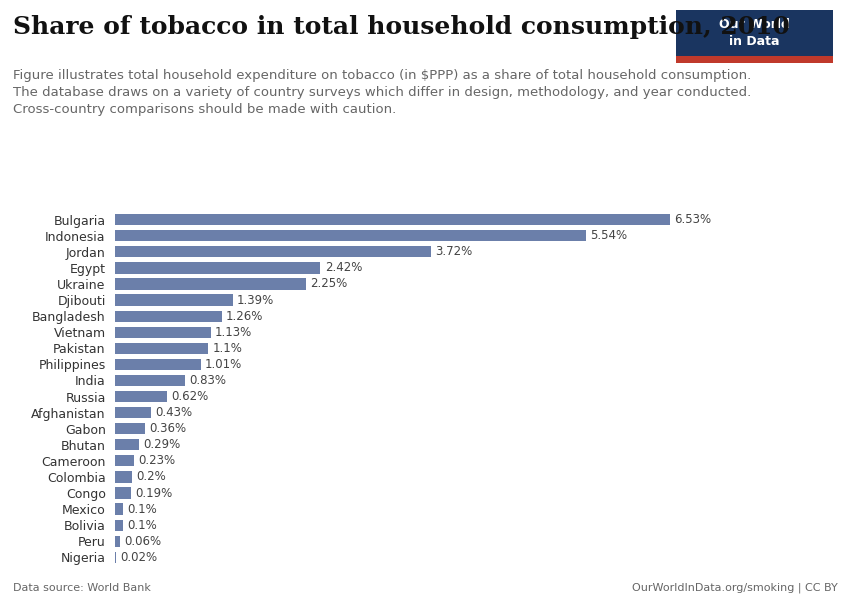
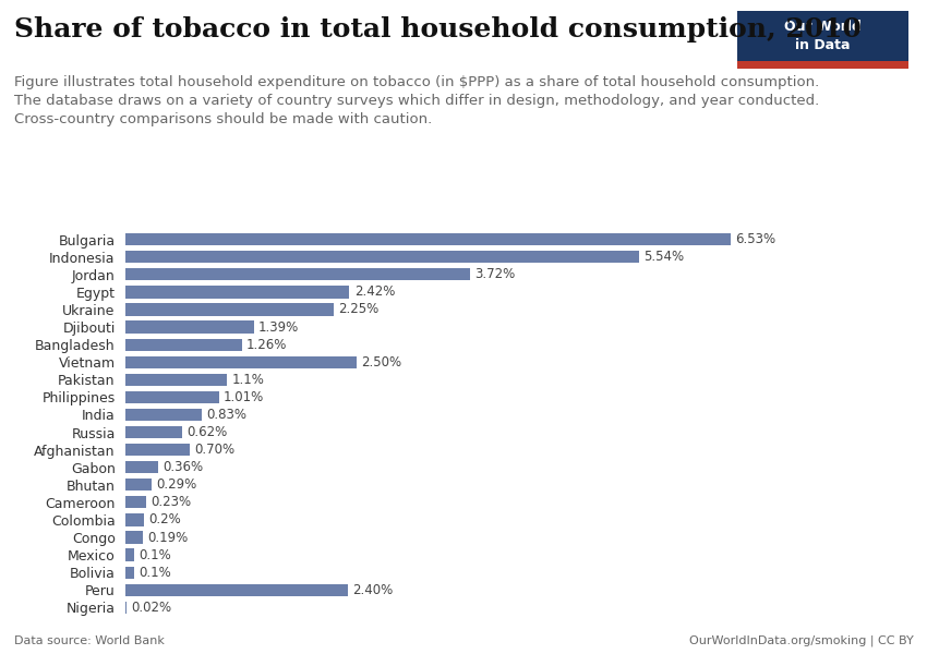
Vietnam: 1.13% -> 2.50%
Afghanistan: 0.43% -> 0.70%
Peru: 0.06% -> 2.40%
